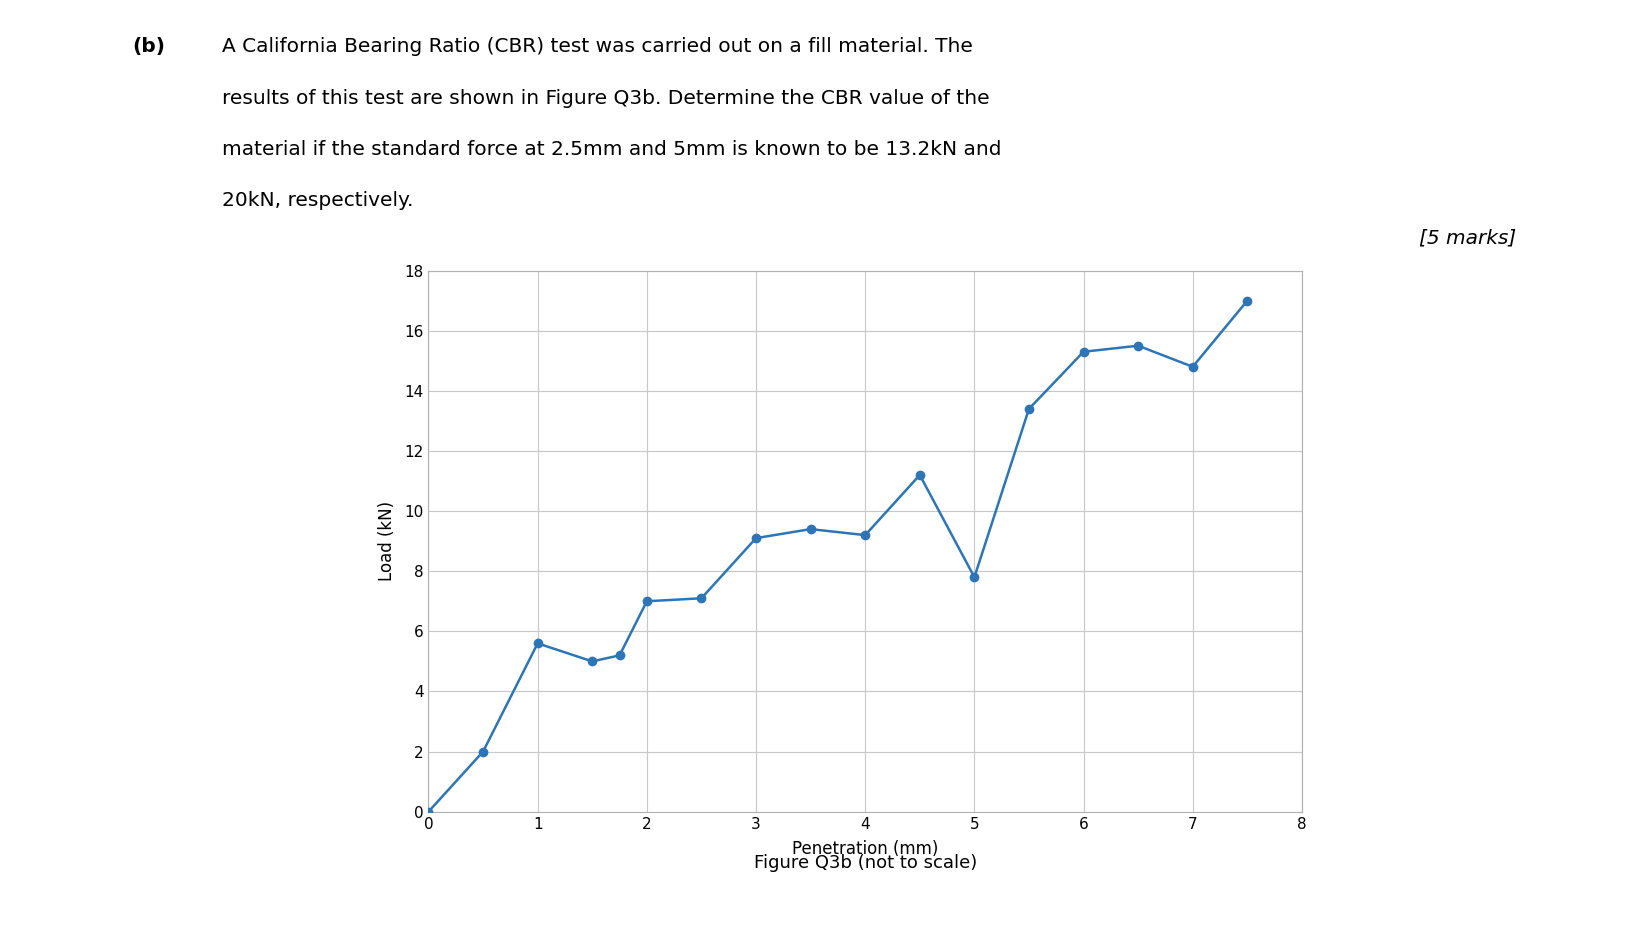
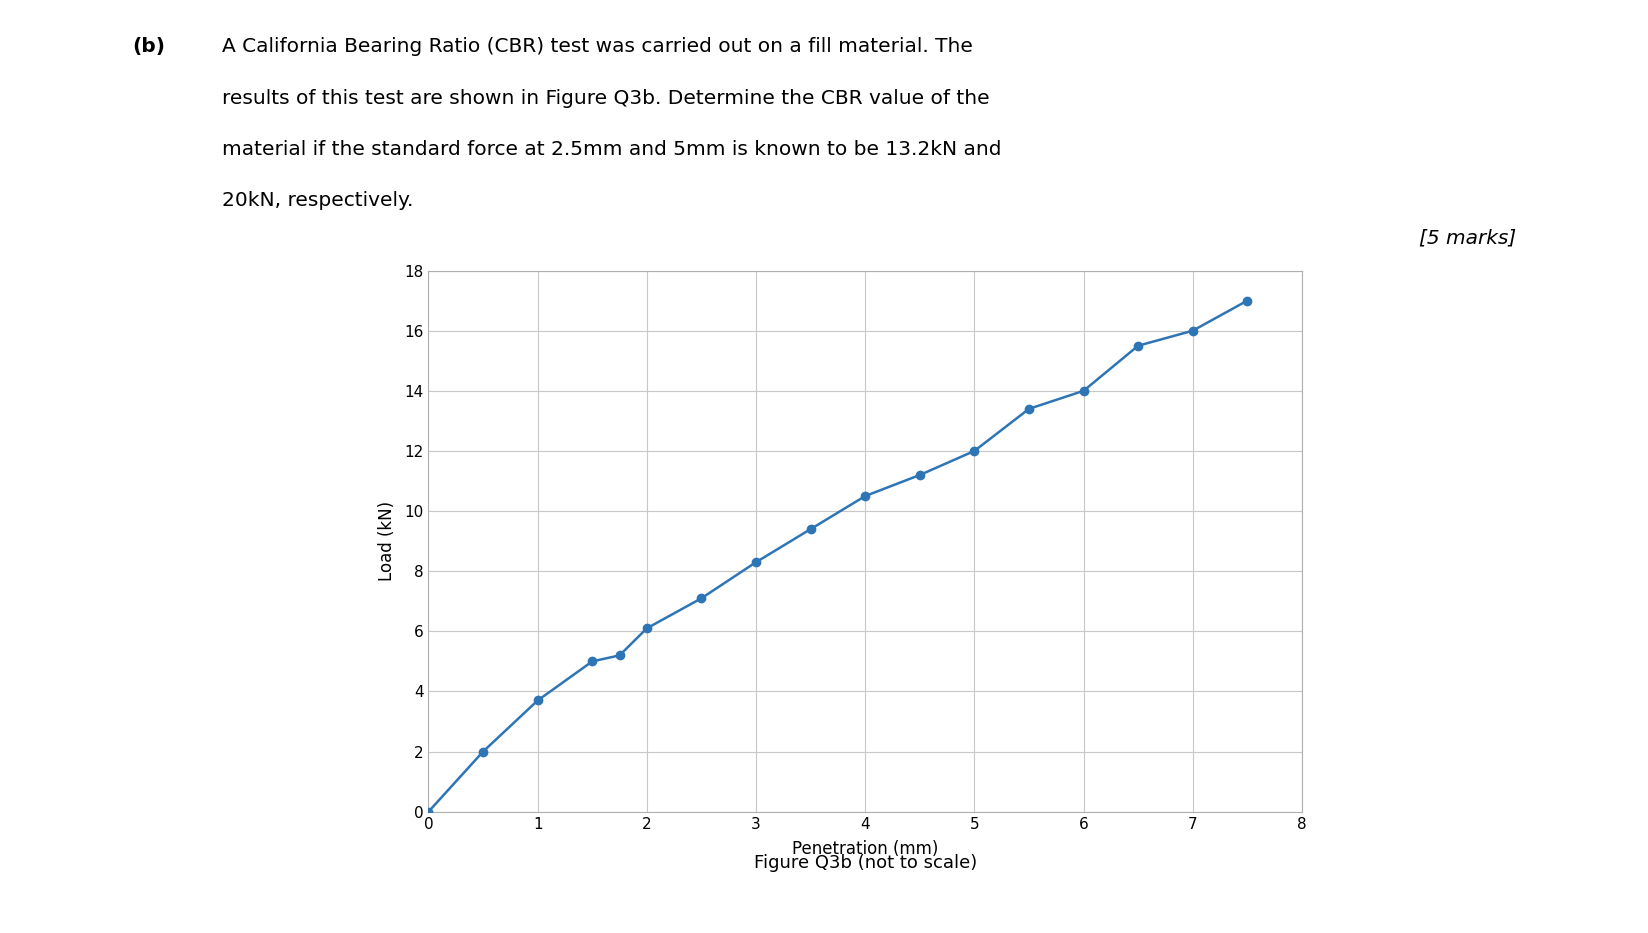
1: 5.6 -> 3.7
2: 7.0 -> 6.1
3: 9.1 -> 8.3
4: 9.2 -> 10.5
5: 7.8 -> 12.0
6: 15.3 -> 14.0
7: 14.8 -> 16.0
